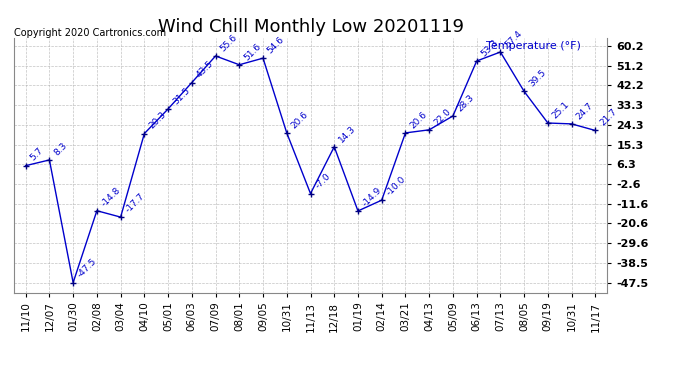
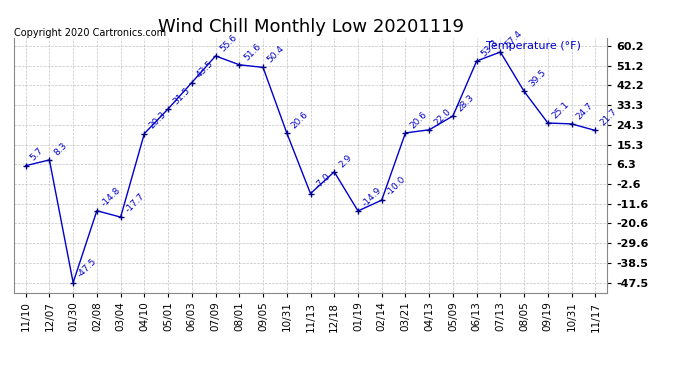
09/05: 54.6 -> 50.4
12/18: 14.3 -> 2.9
